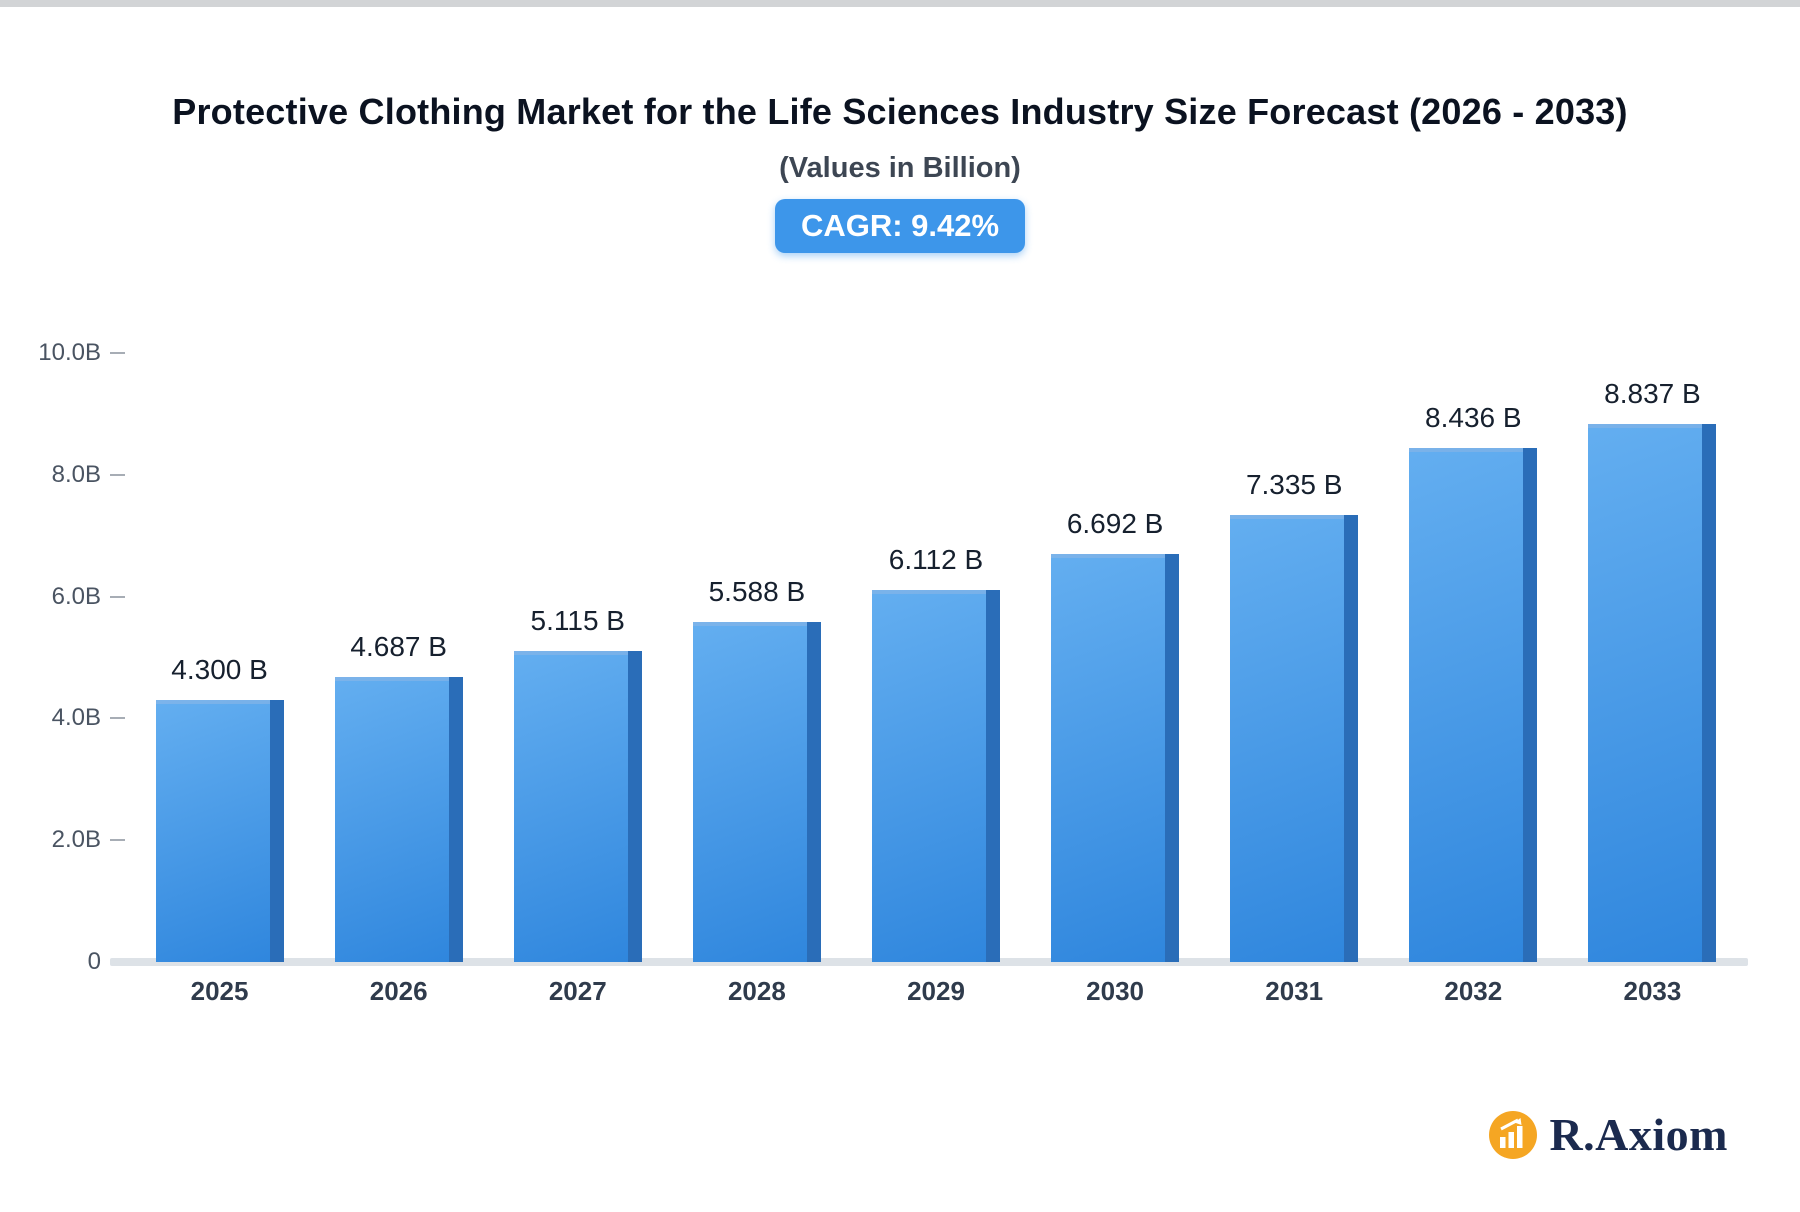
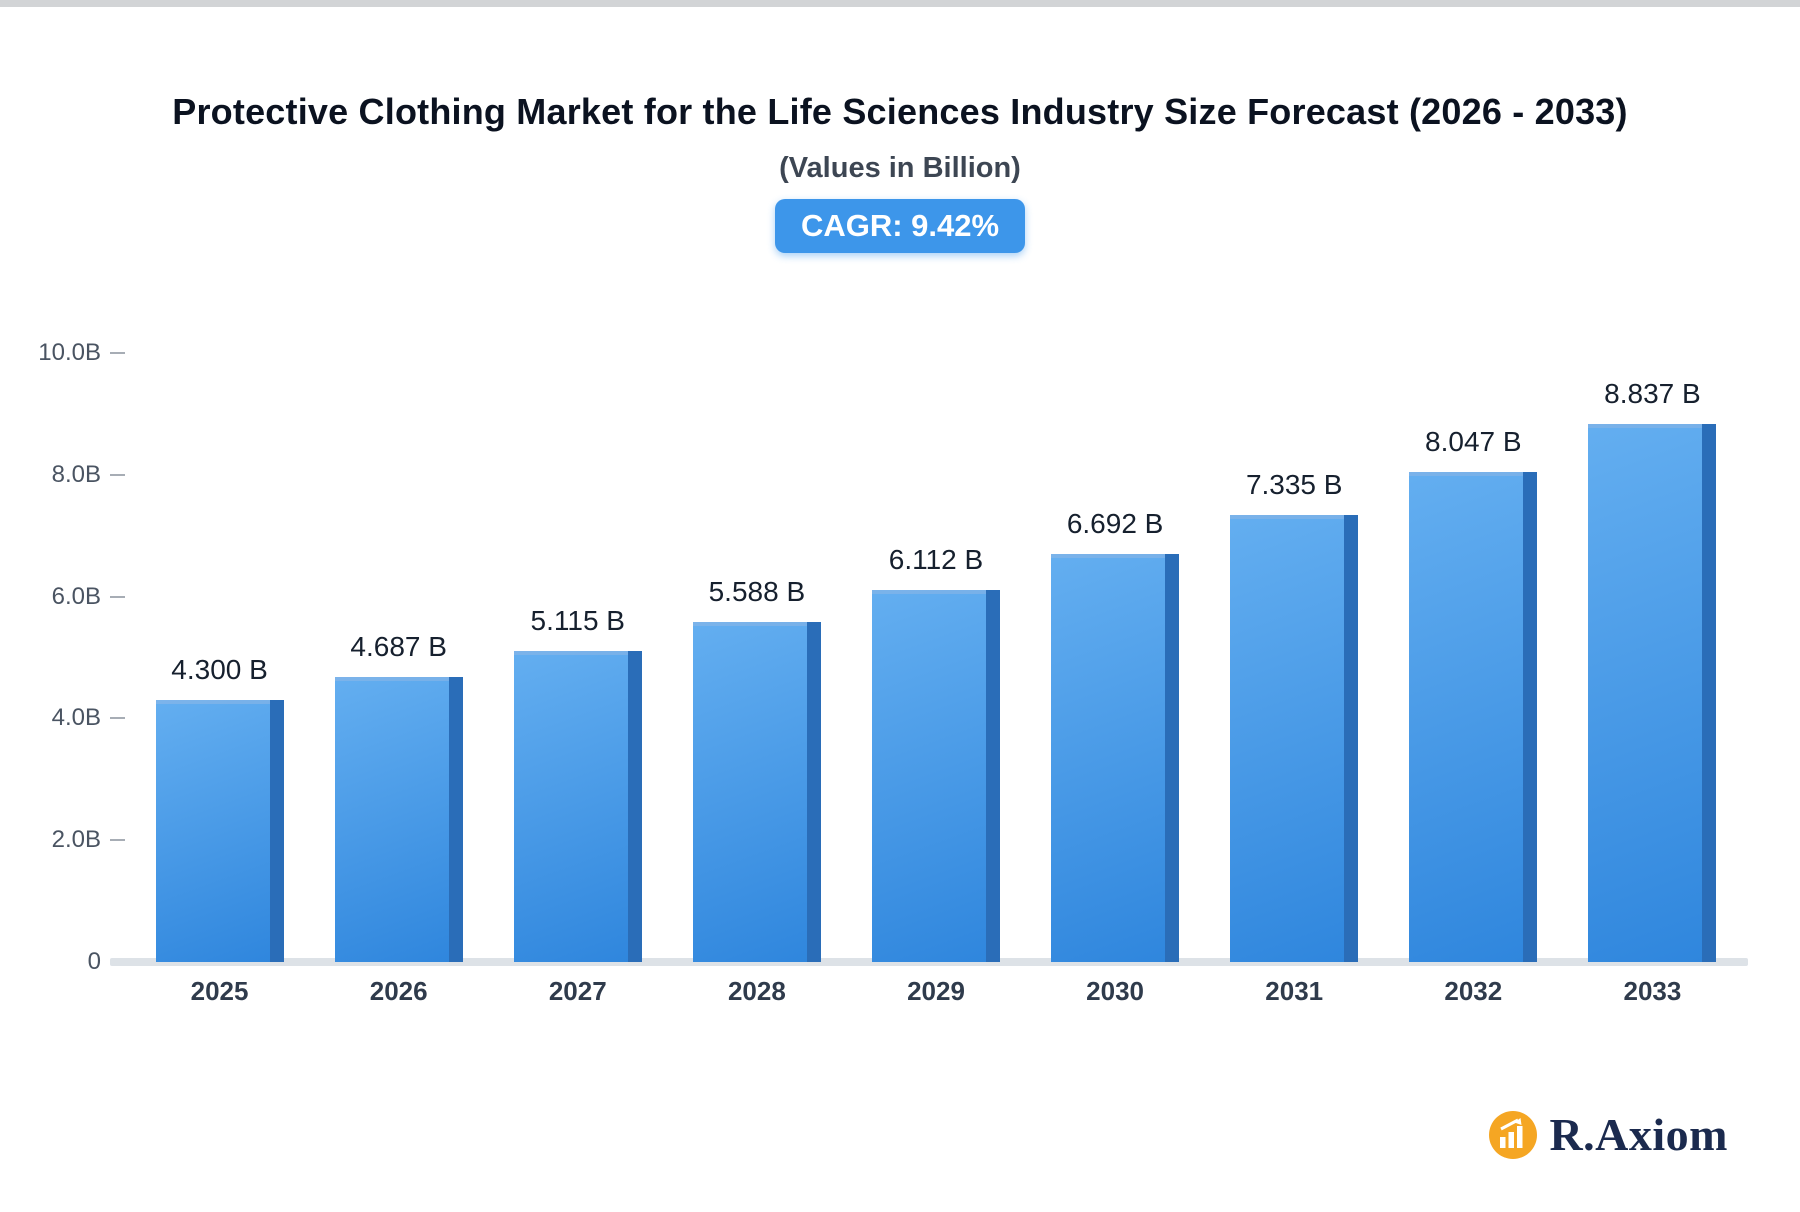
2032: 8.436 -> 8.047
